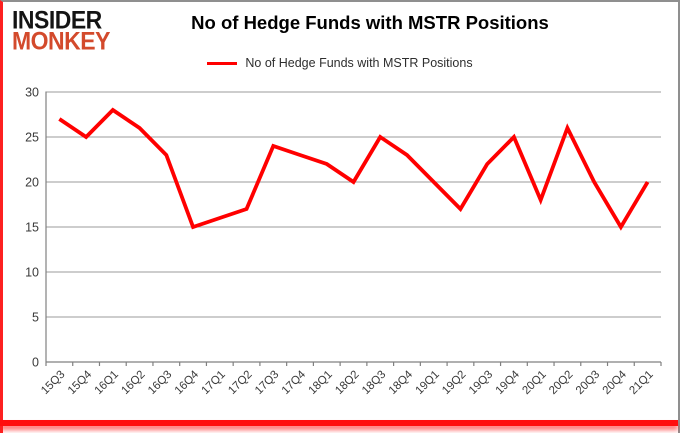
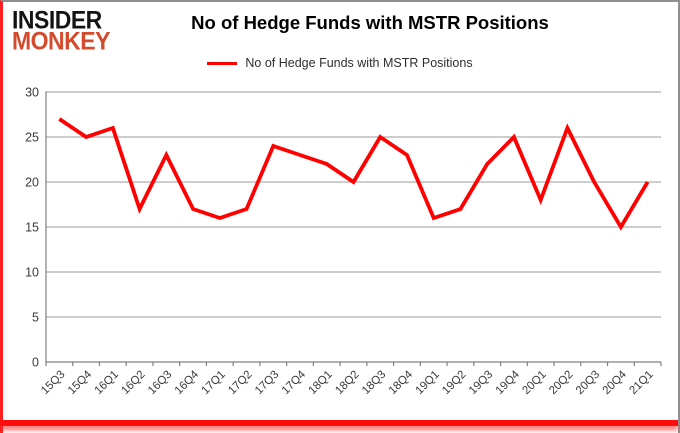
16Q1: 28 -> 26
16Q2: 26 -> 17
16Q4: 15 -> 17
19Q1: 20 -> 16
